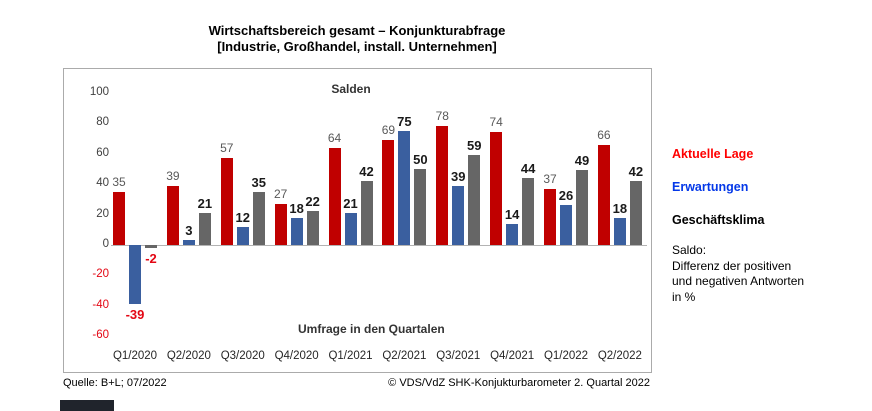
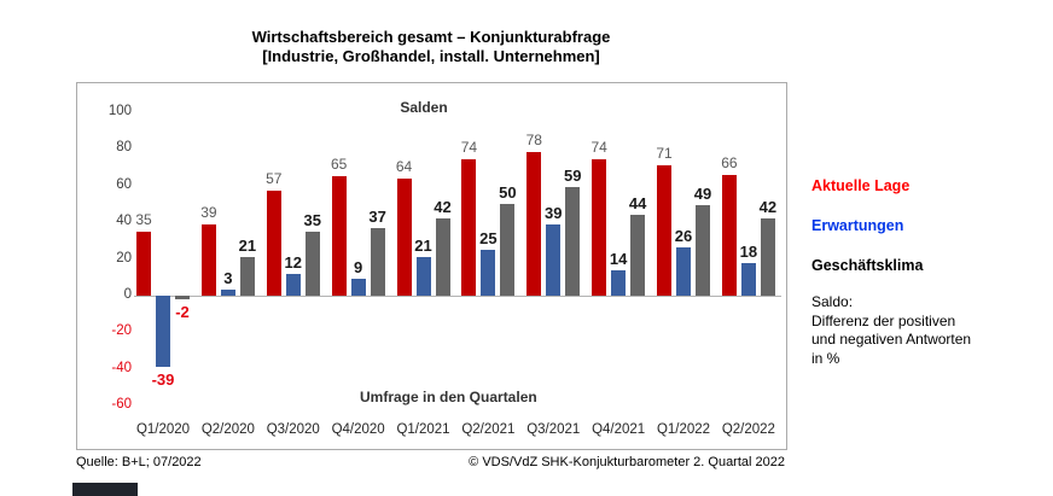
Aktuelle Lage/Q4/2020: 27 -> 65
Erwartungen/Q4/2020: 18 -> 9
Geschäftsklima/Q4/2020: 22 -> 37
Aktuelle Lage/Q2/2021: 69 -> 74
Erwartungen/Q2/2021: 75 -> 25
Aktuelle Lage/Q1/2022: 37 -> 71
